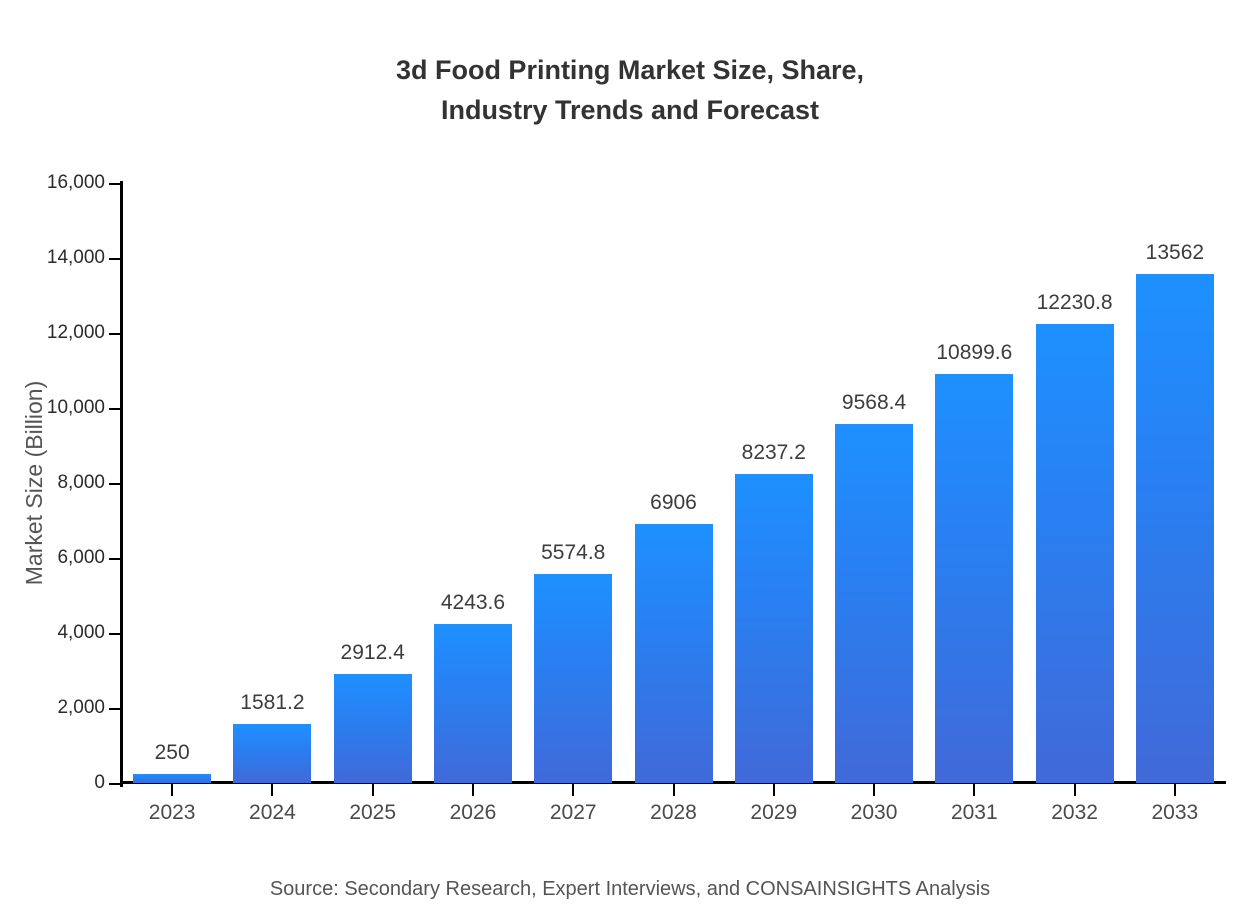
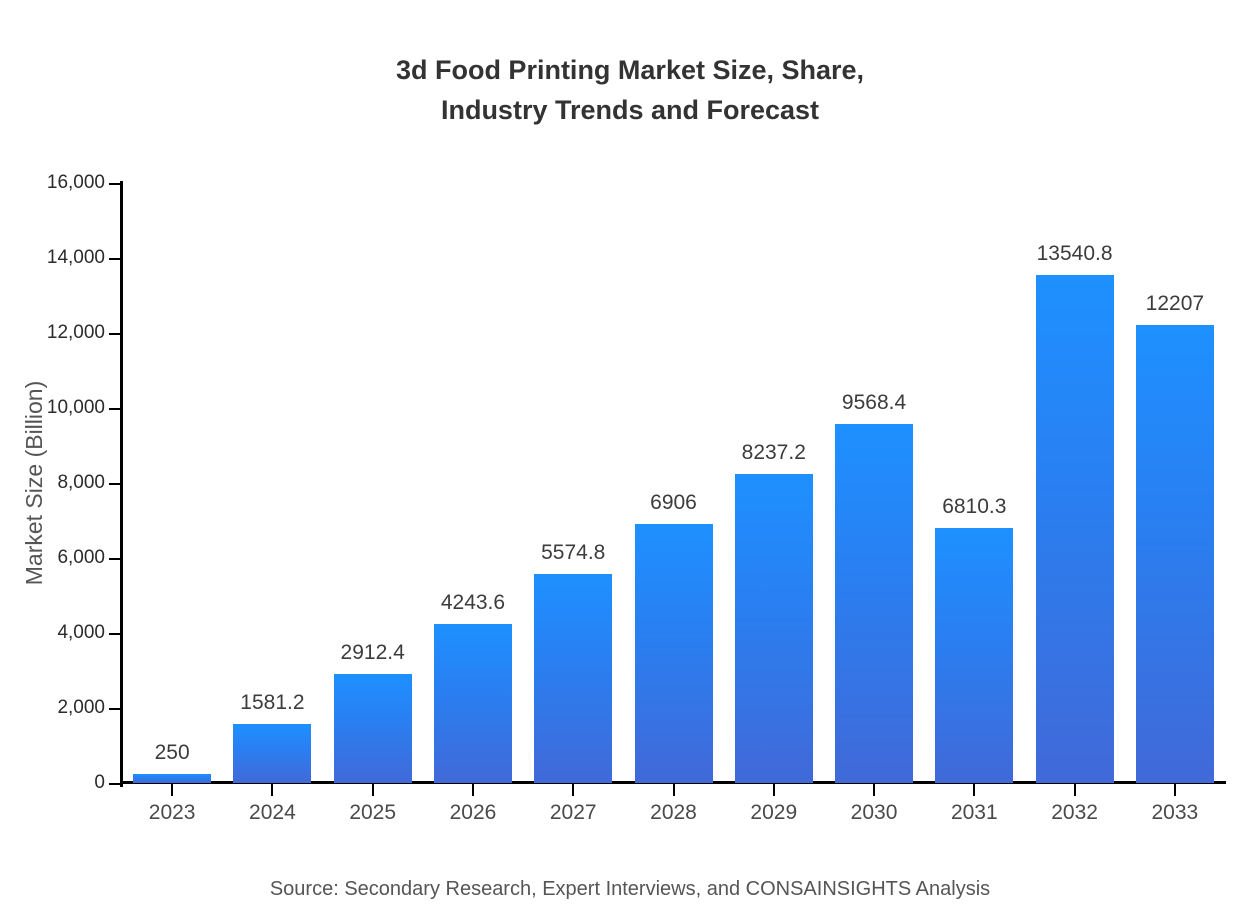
2031: 10899.6 -> 6810.3
2032: 12230.8 -> 13540.8
2033: 13562 -> 12207
